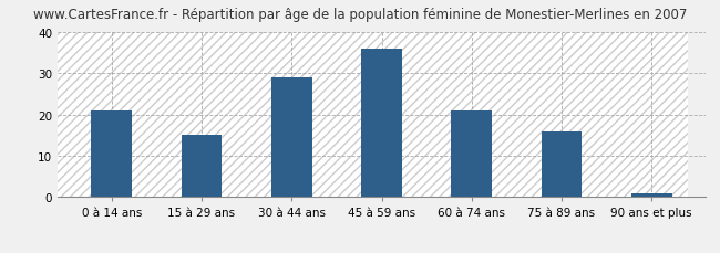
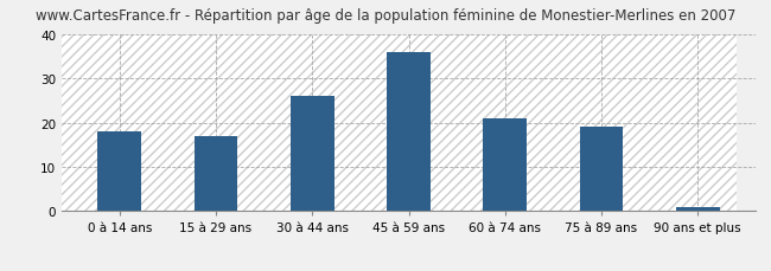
0 à 14 ans: 21 -> 18
15 à 29 ans: 15 -> 17
30 à 44 ans: 29 -> 26
75 à 89 ans: 16 -> 19
